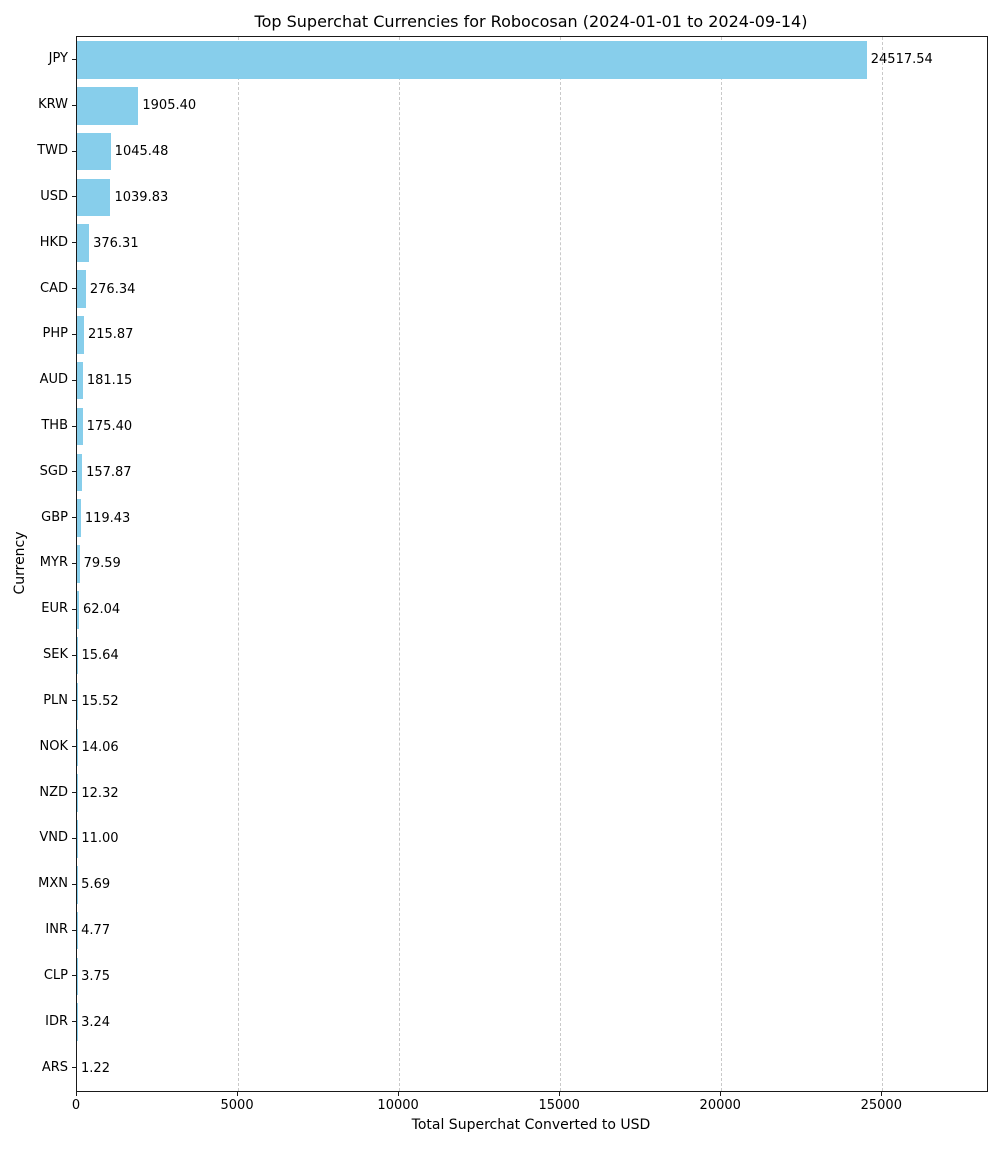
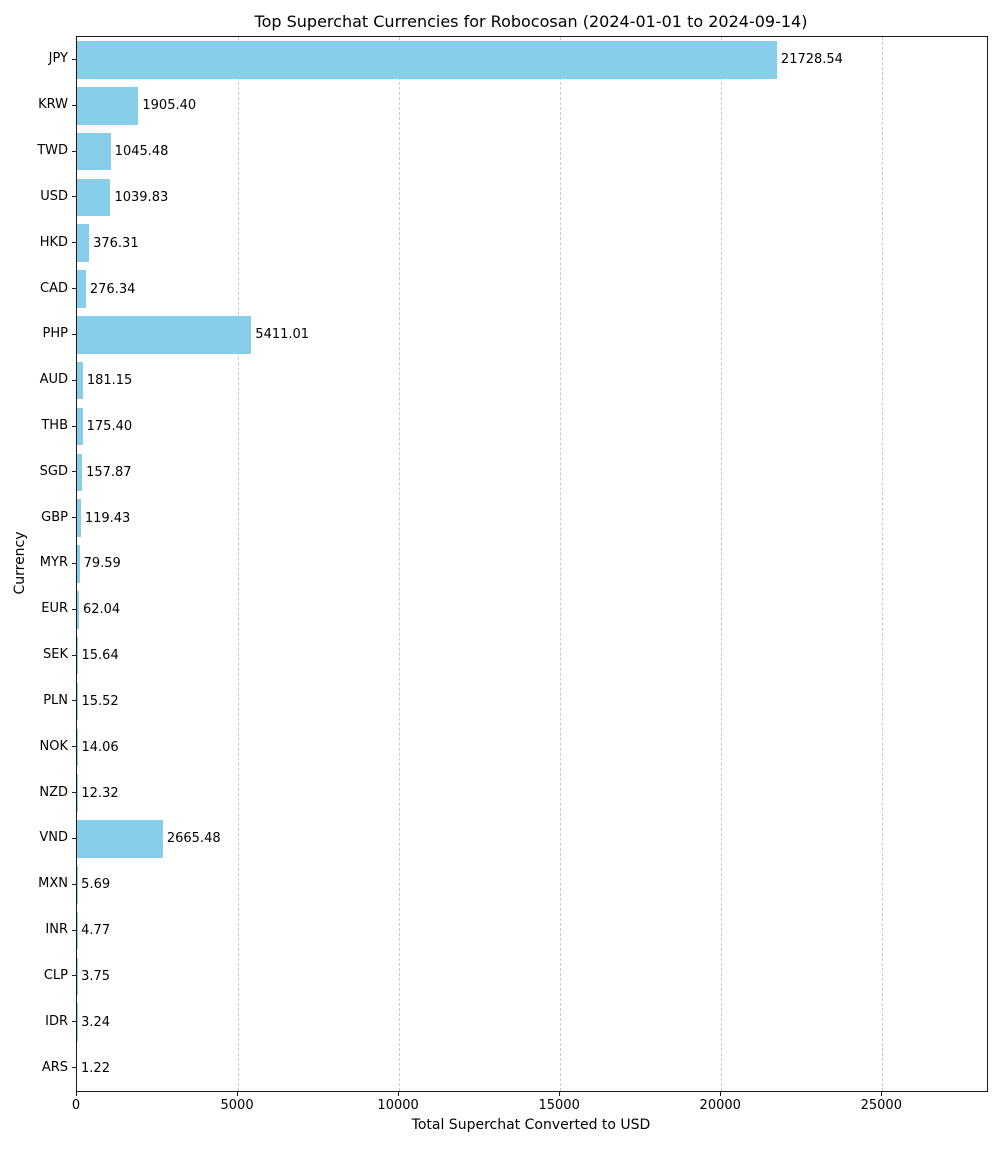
JPY: 24517.54 -> 21728.54
PHP: 215.87 -> 5411.01
VND: 11.00 -> 2665.48
